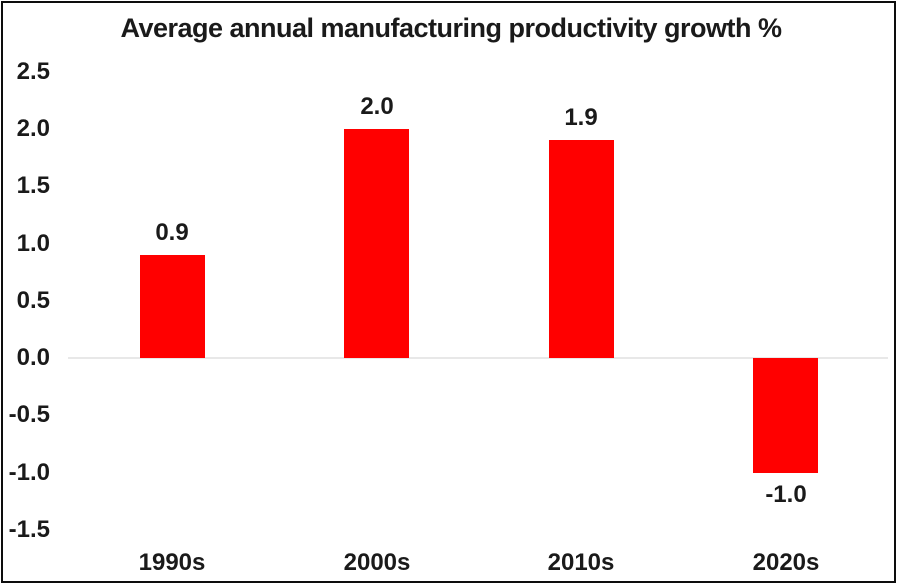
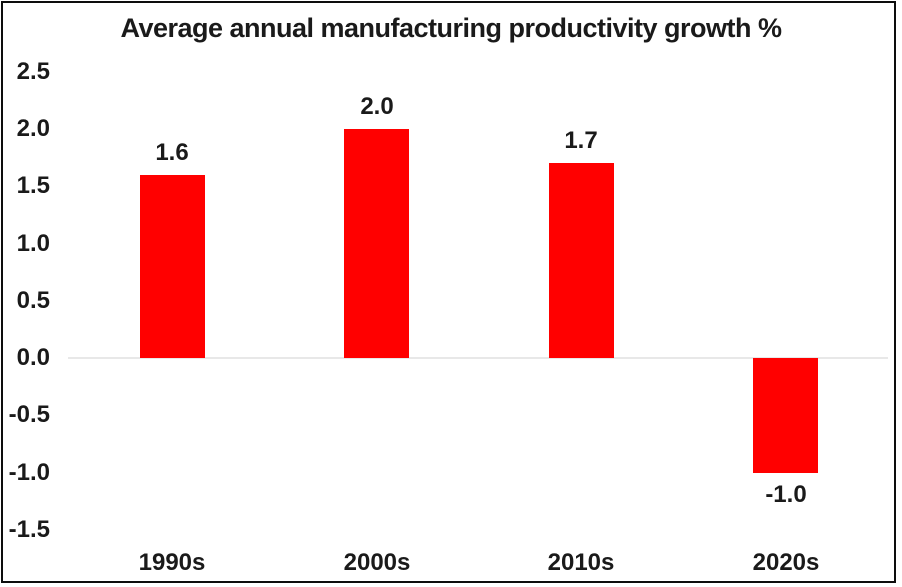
1990s: 0.9 -> 1.6
2010s: 1.9 -> 1.7
